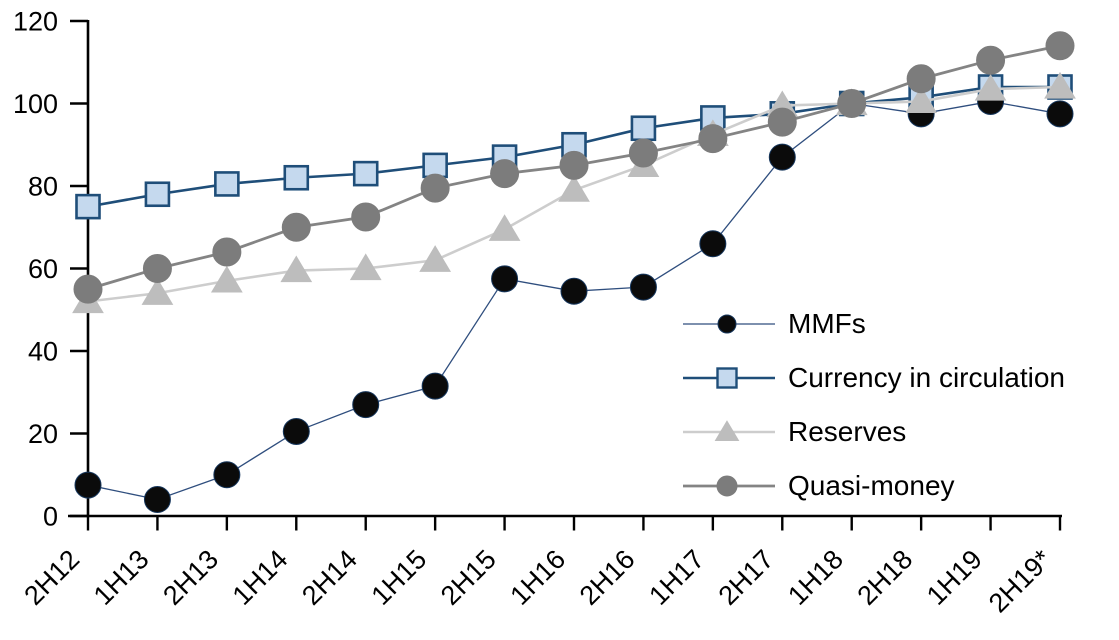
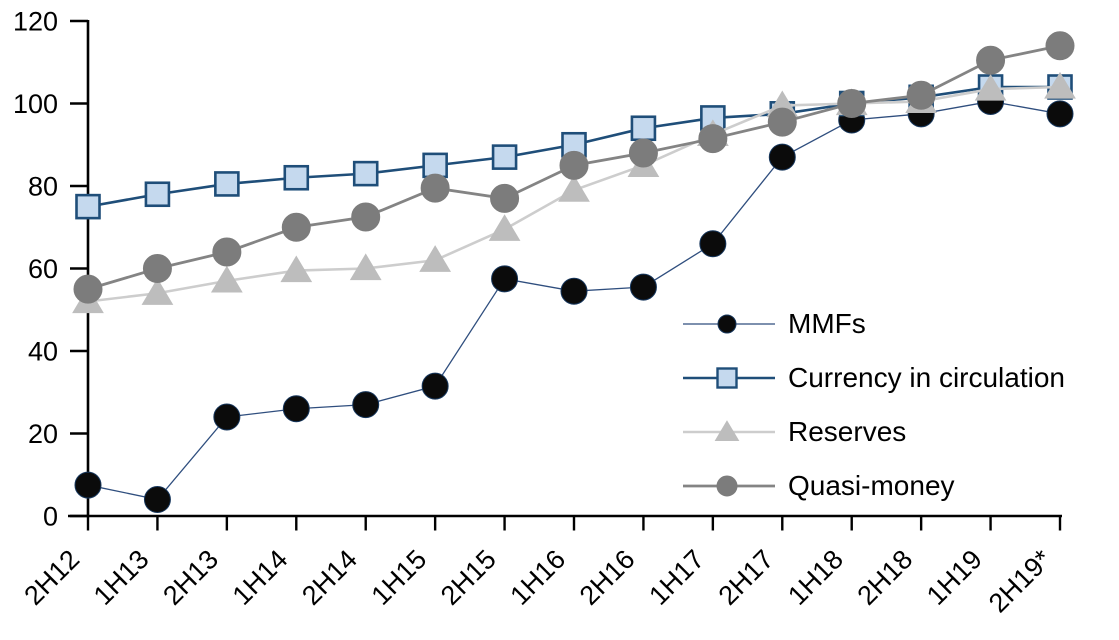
MMFs/2H13: 10 -> 24
MMFs/1H14: 20 -> 26
Quasi-money/2H15: 83 -> 77
MMFs/1H18: 100 -> 96
Quasi-money/2H18: 106 -> 102
